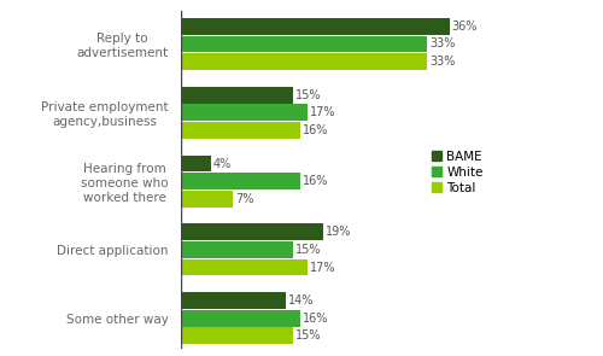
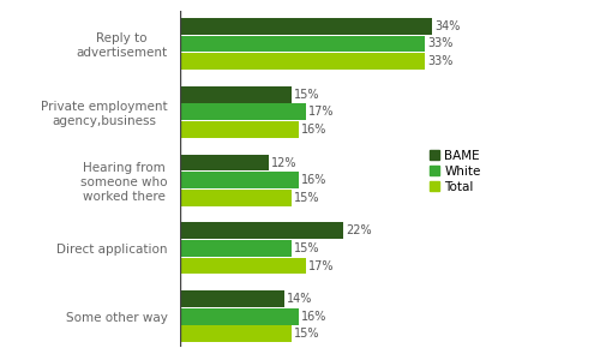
BAME/Reply to advertisement: 36% -> 34%
BAME/Hearing from someone who worked there: 4% -> 12%
Total/Hearing from someone who worked there: 7% -> 15%
BAME/Direct application: 19% -> 22%
